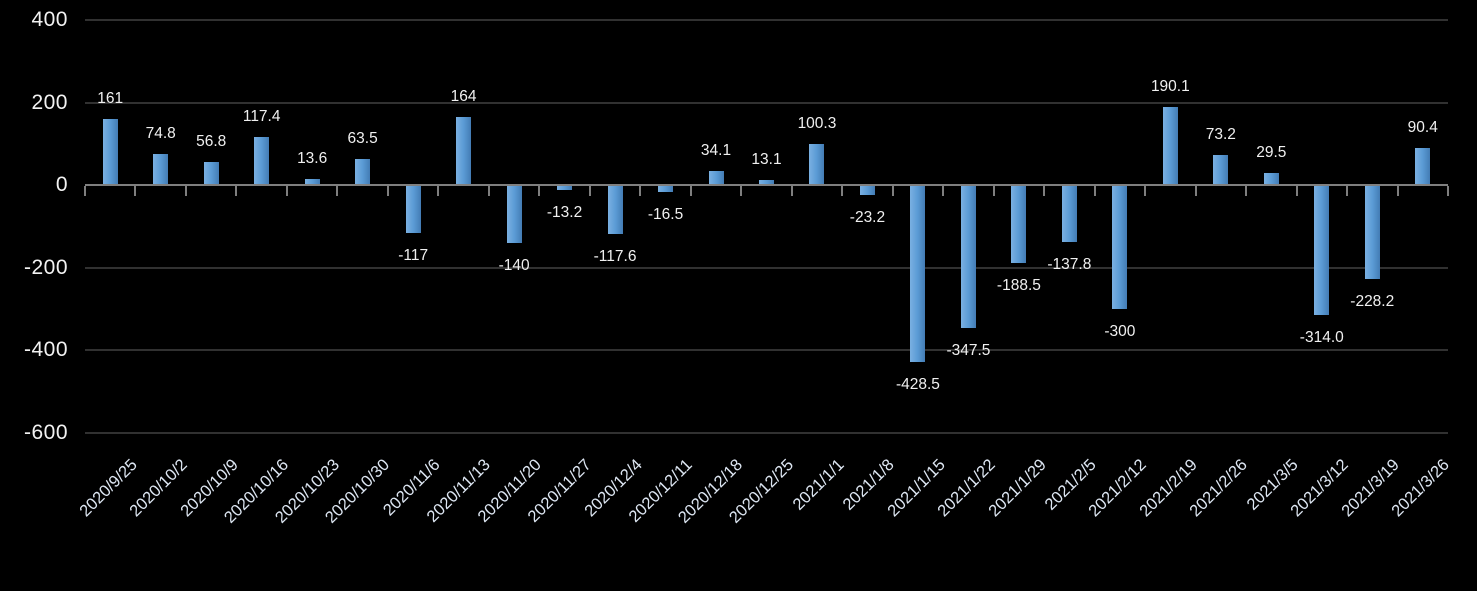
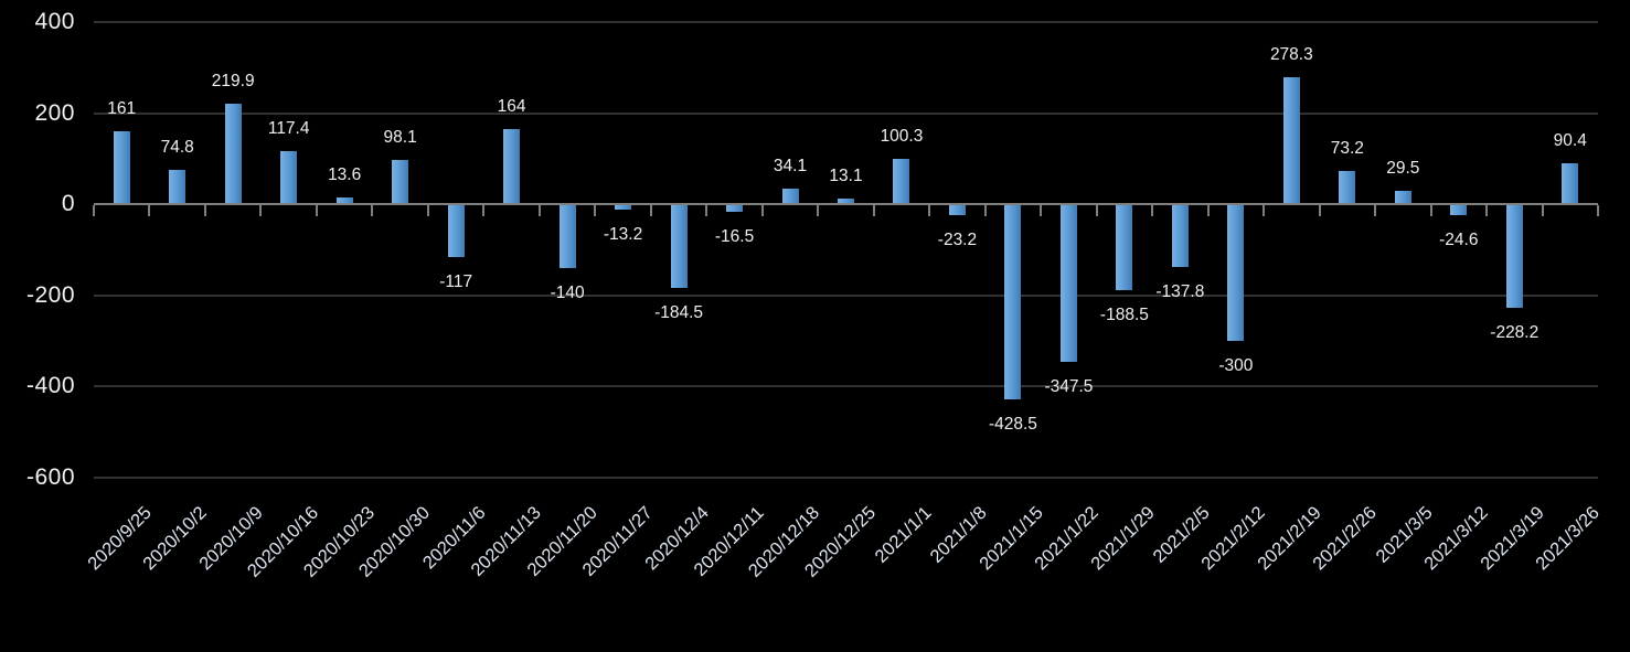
2020/10/9: 56.8 -> 219.9
2020/10/30: 63.5 -> 98.1
2020/12/4: -117.6 -> -184.5
2021/2/19: 190.1 -> 278.3
2021/3/12: -314.0 -> -24.6
